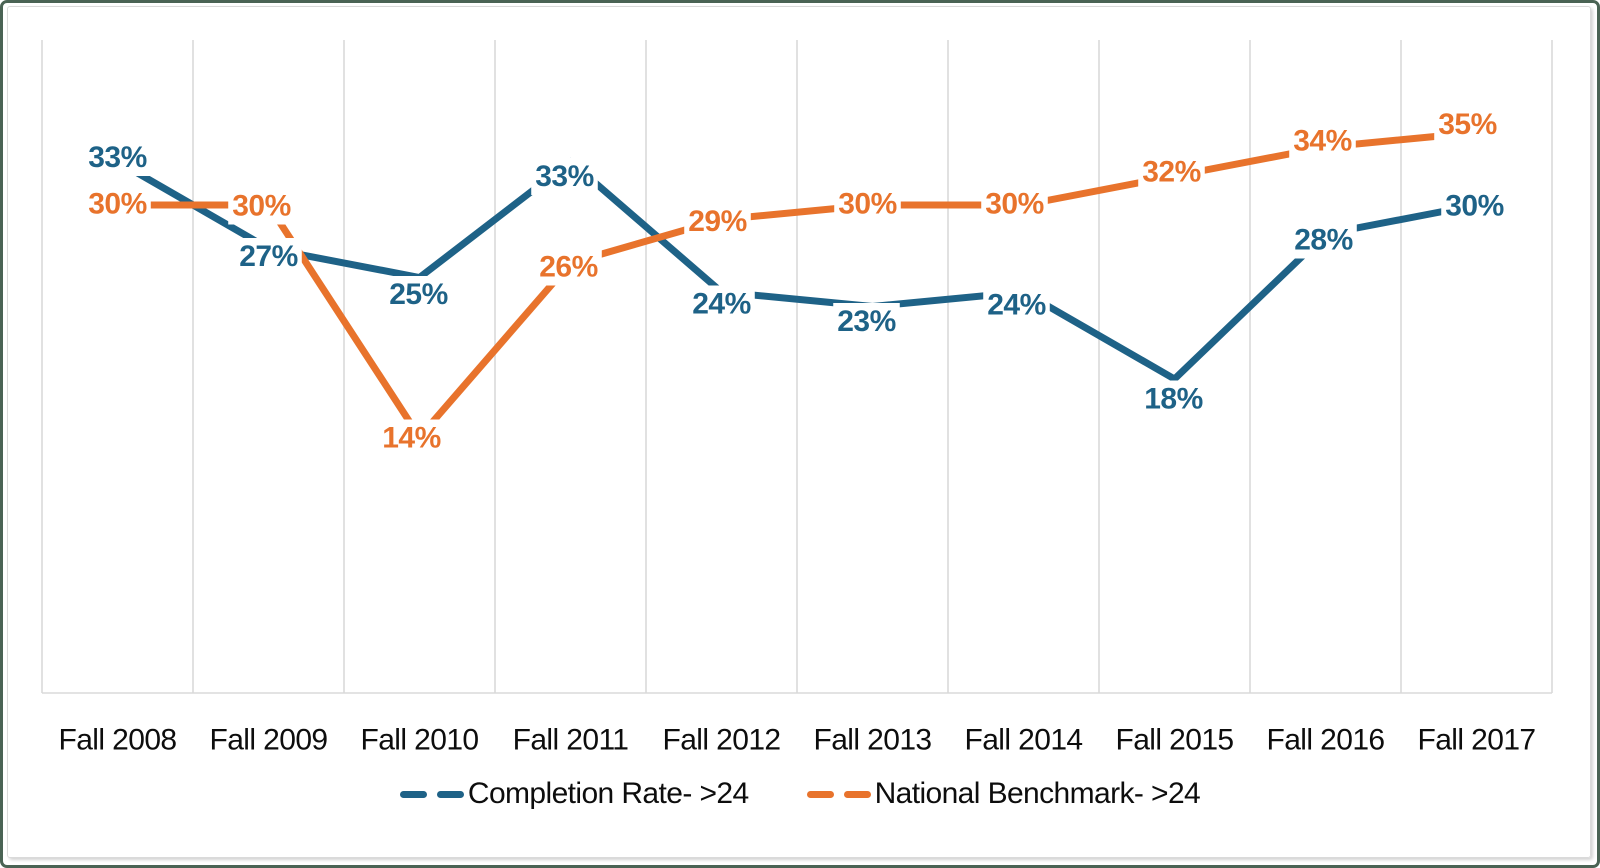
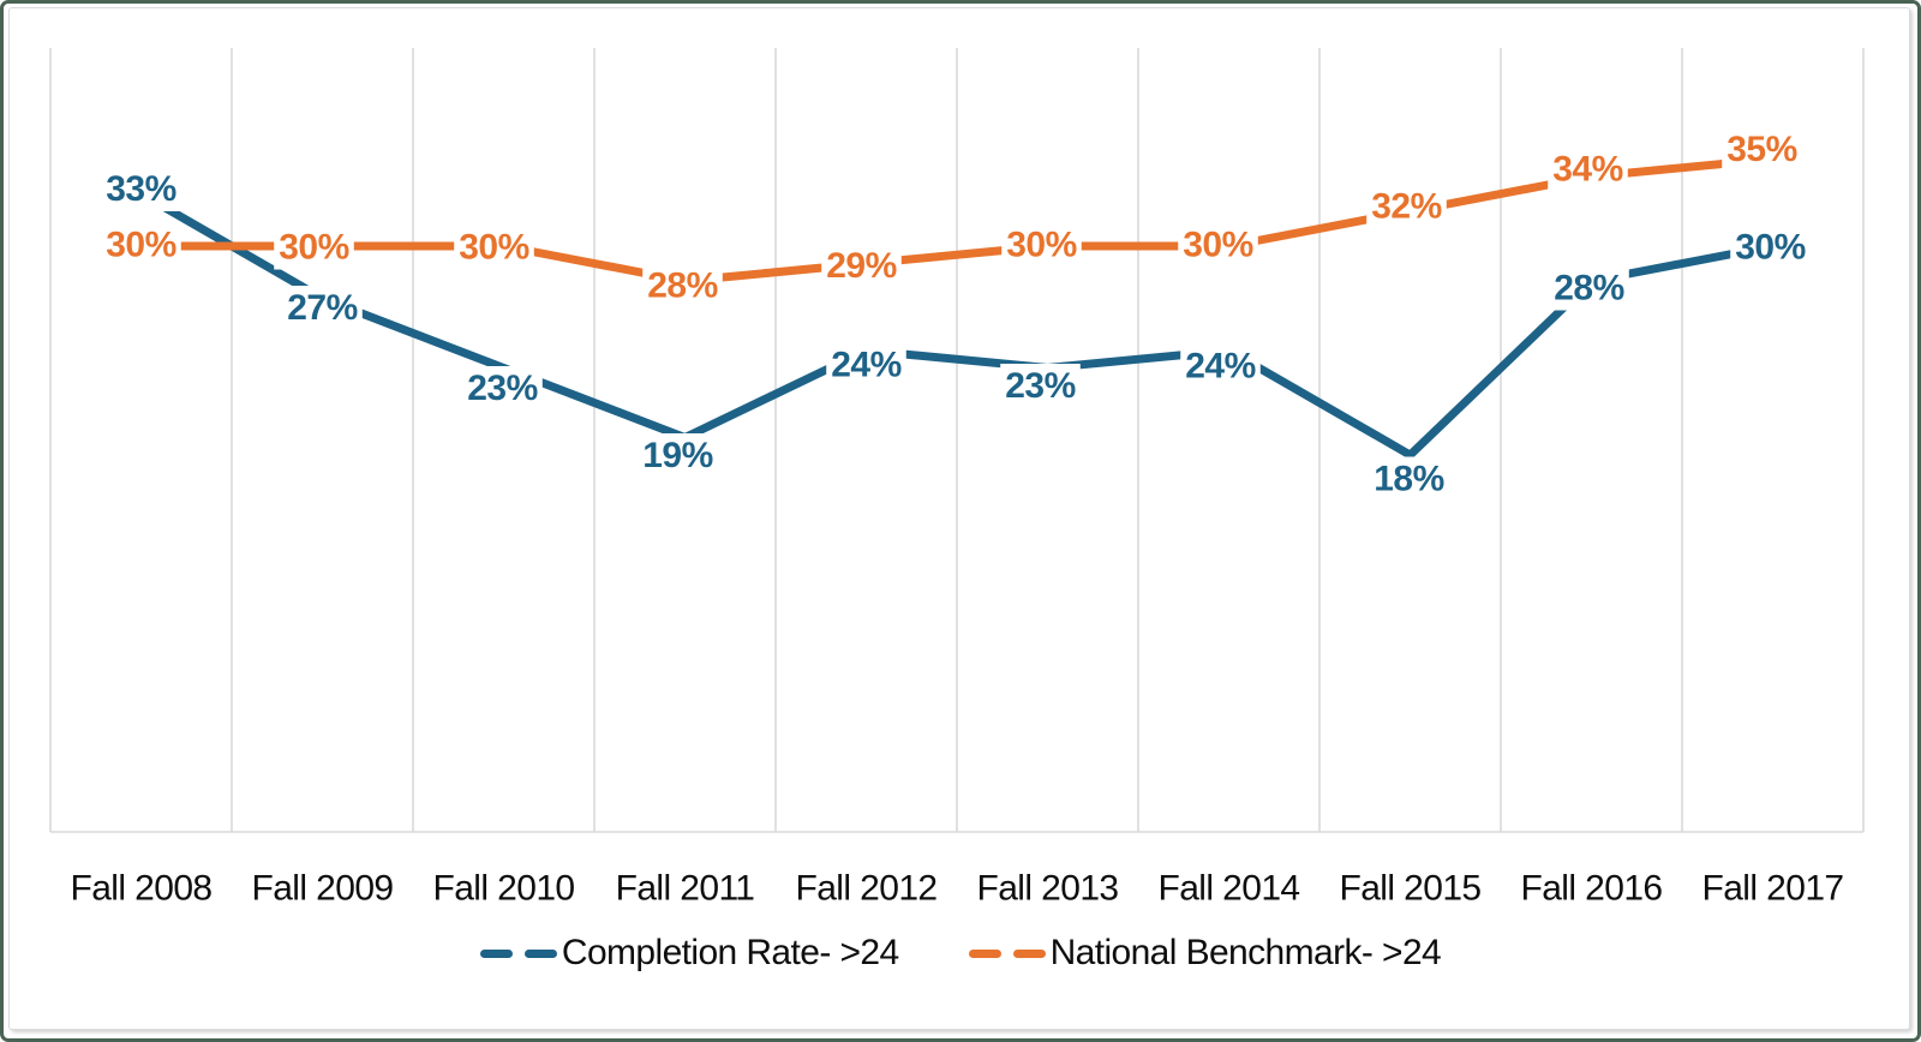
Completion Rate- >24/Fall 2010: 25% -> 23%
National Benchmark- >24/Fall 2010: 14% -> 30%
Completion Rate- >24/Fall 2011: 33% -> 19%
National Benchmark- >24/Fall 2011: 26% -> 28%
